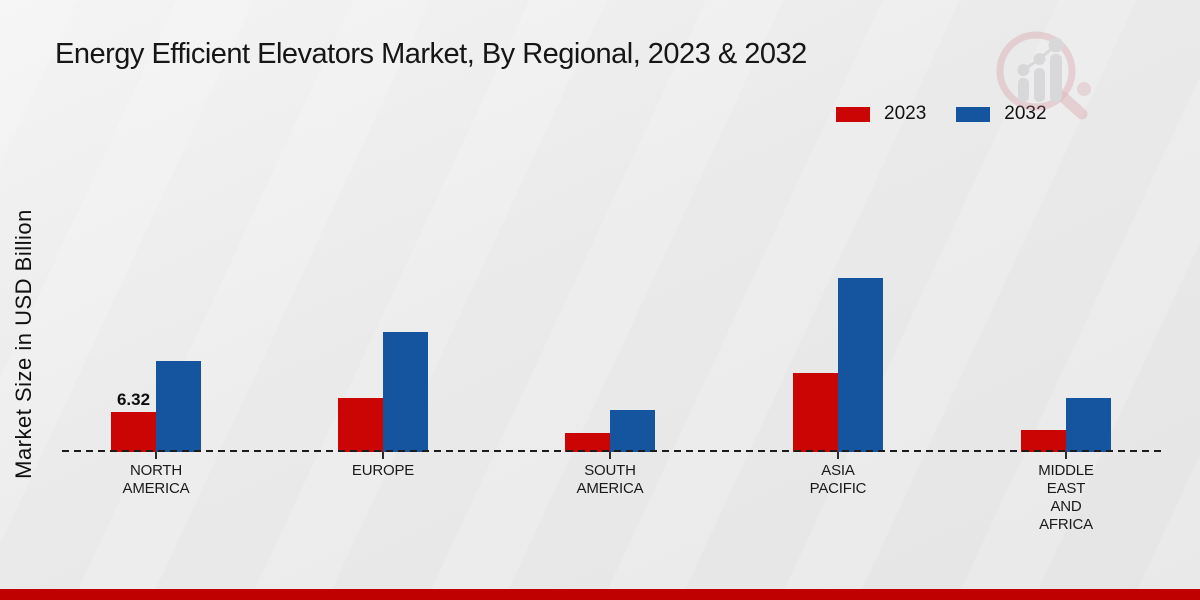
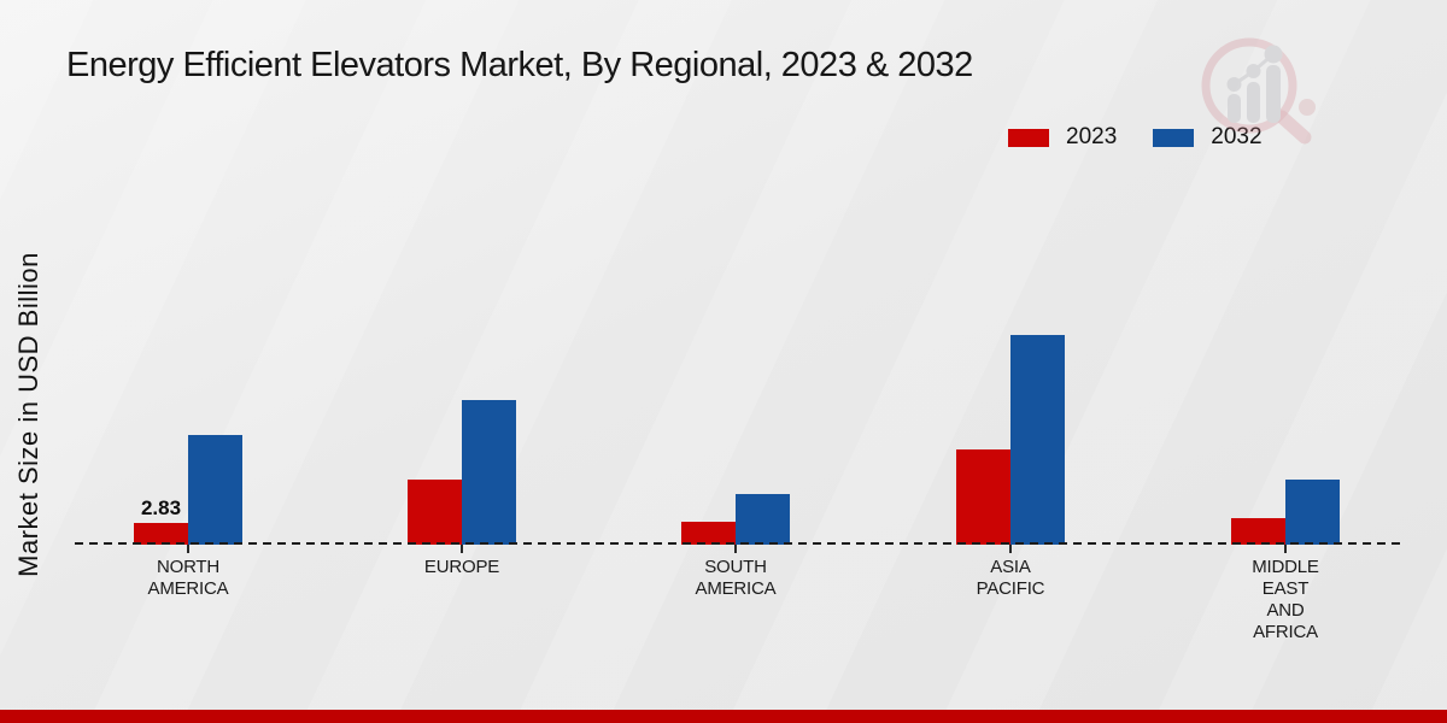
2023/NORTH AMERICA: 6.32 -> 2.83
